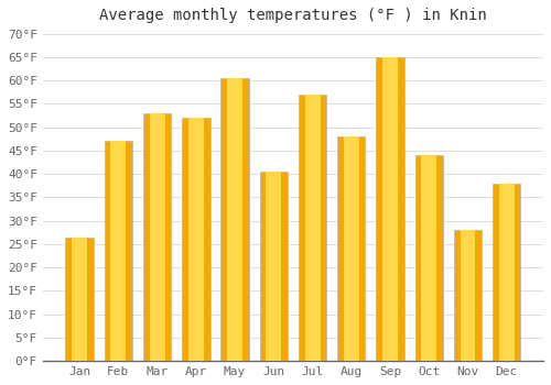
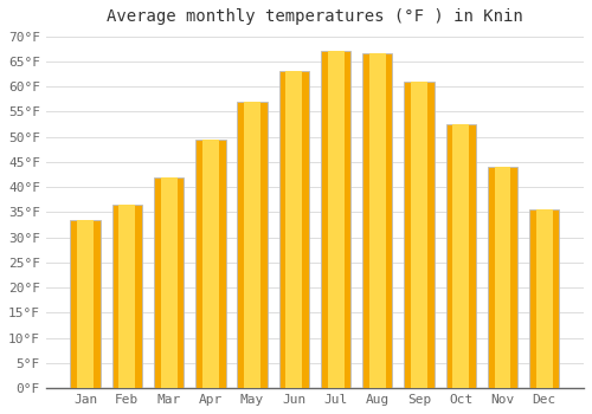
Jan: 26.5°F -> 33.5°F
Feb: 47.0°F -> 36.5°F
Mar: 53.0°F -> 42.0°F
Apr: 52.0°F -> 49.5°F
May: 60.5°F -> 57.0°F
Jun: 40.5°F -> 63.0°F
Jul: 57.0°F -> 67.0°F
Aug: 48.0°F -> 66.5°F
Sep: 65.0°F -> 61.0°F
Oct: 44.0°F -> 52.5°F
Nov: 28.0°F -> 44.0°F
Dec: 38.0°F -> 35.5°F
